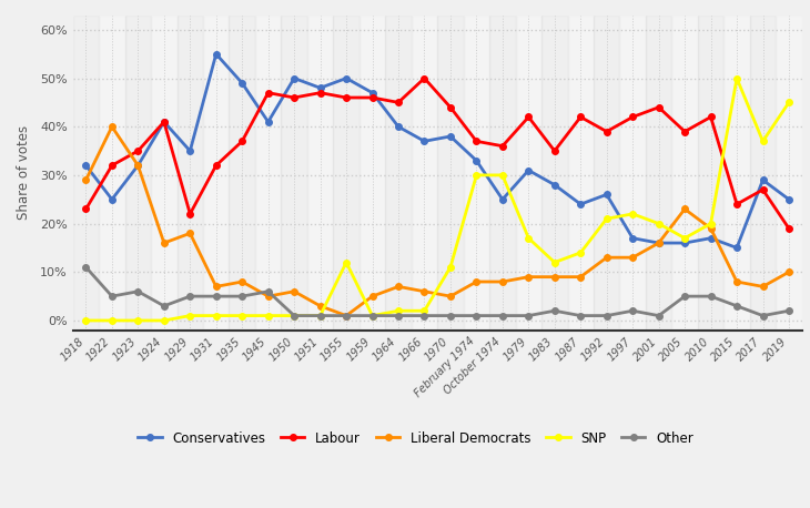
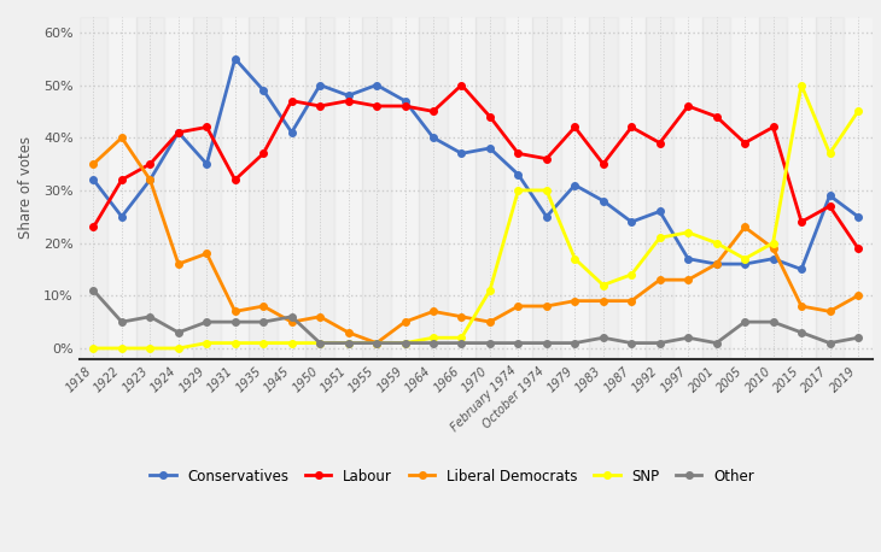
Liberal Democrats/1918: 29% -> 35%
Labour/1929: 22% -> 42%
SNP/1955: 12% -> 1%
Labour/1997: 42% -> 46%
